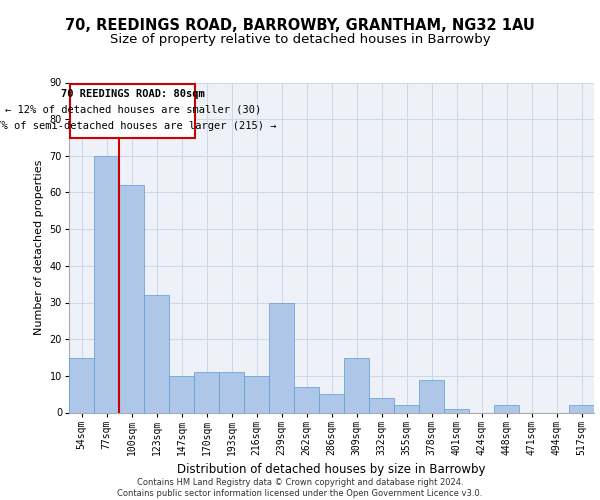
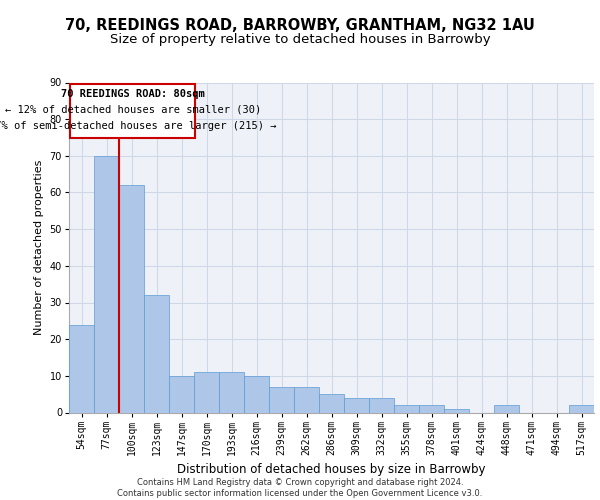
54sqm: 15 -> 24
239sqm: 30 -> 7
309sqm: 15 -> 4
378sqm: 9 -> 2
